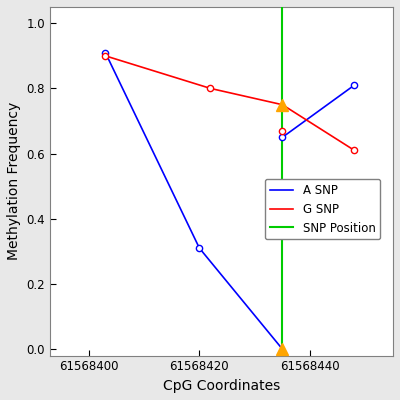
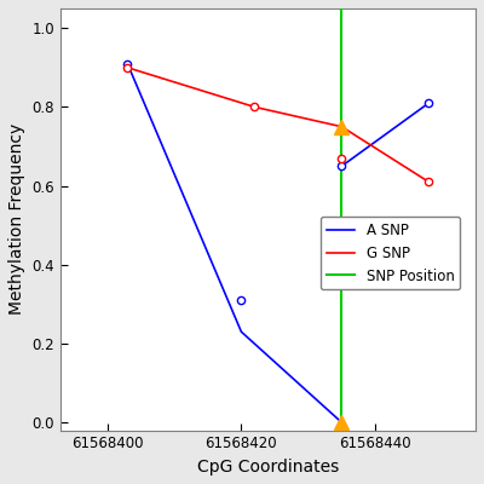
A SNP/61568420: 0.31 -> 0.23
